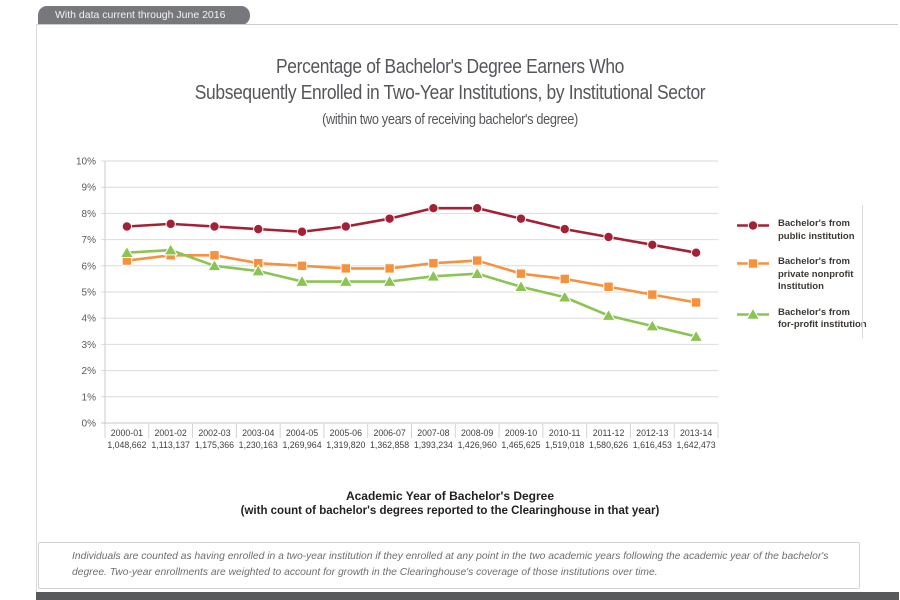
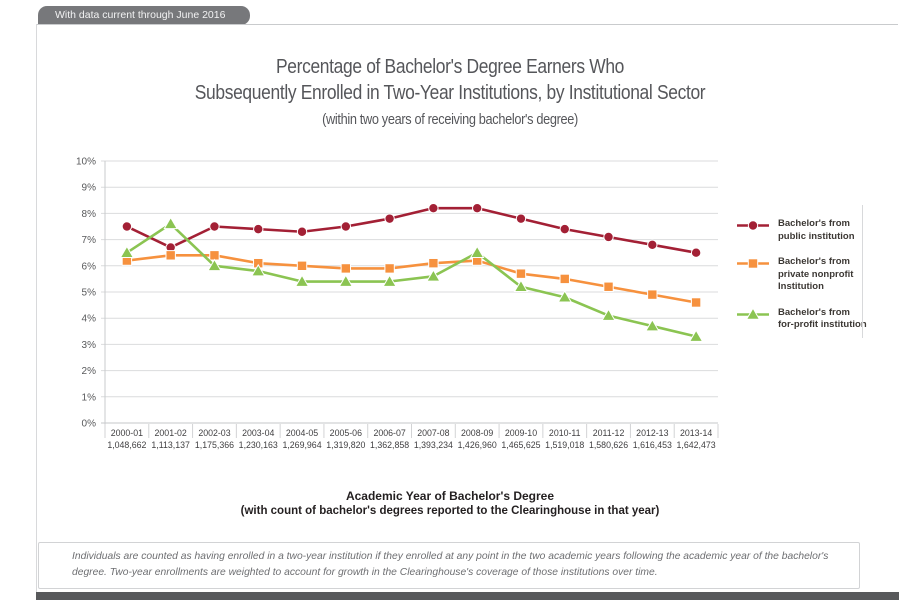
Bachelor's from public institution/2001-02: 7.6% -> 6.7%
Bachelor's from for-profit institution/2001-02: 6.6% -> 7.6%
Bachelor's from for-profit institution/2008-09: 5.7% -> 6.5%
